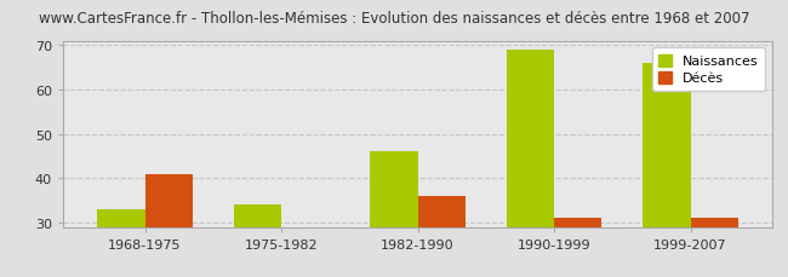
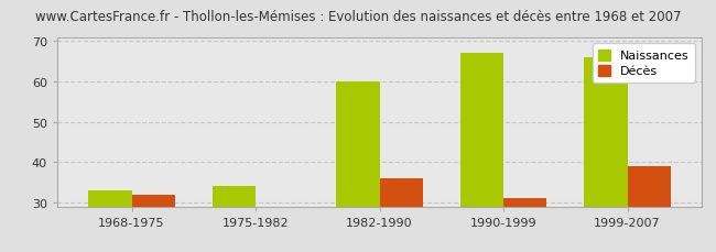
Décès/1968-1975: 41.0 -> 32.0
Naissances/1982-1990: 46 -> 60
Naissances/1990-1999: 69 -> 67
Décès/1999-2007: 31.0 -> 39.0
